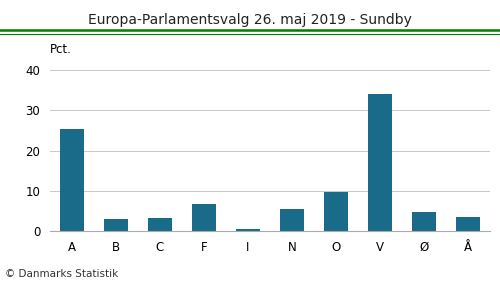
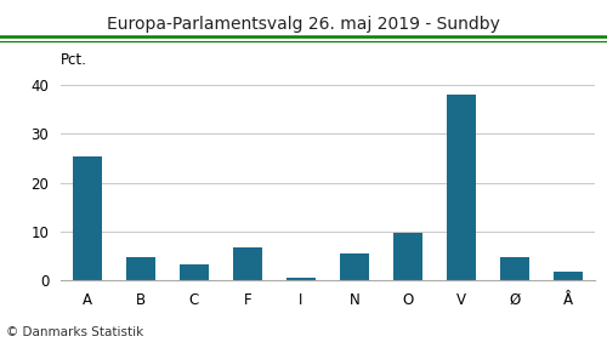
B: 3.0 -> 4.8
V: 34.0 -> 38.0
Å: 3.5 -> 1.8
